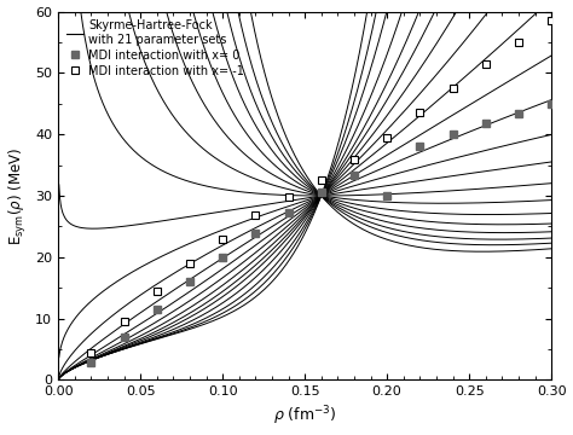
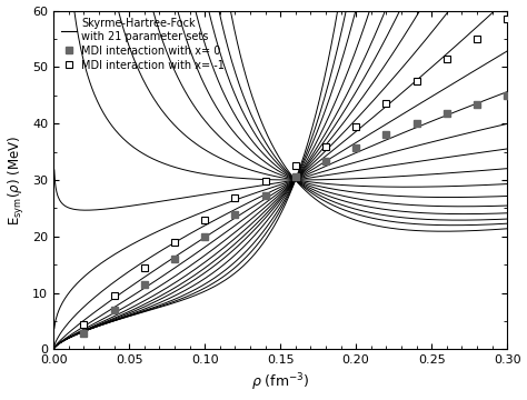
MDI interaction with x= 0/0.20: 30.0 -> 35.8
